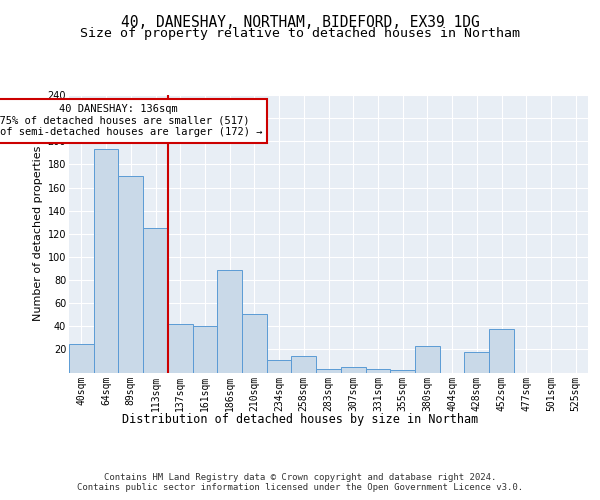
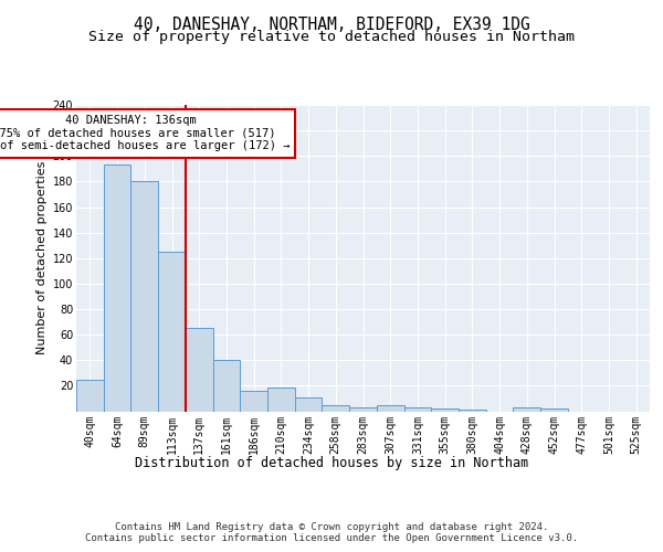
89sqm: 170 -> 180
137sqm: 42 -> 65
186sqm: 89 -> 16
210sqm: 51 -> 19
258sqm: 14 -> 5
380sqm: 23 -> 1
428sqm: 18 -> 3
452sqm: 38 -> 2
